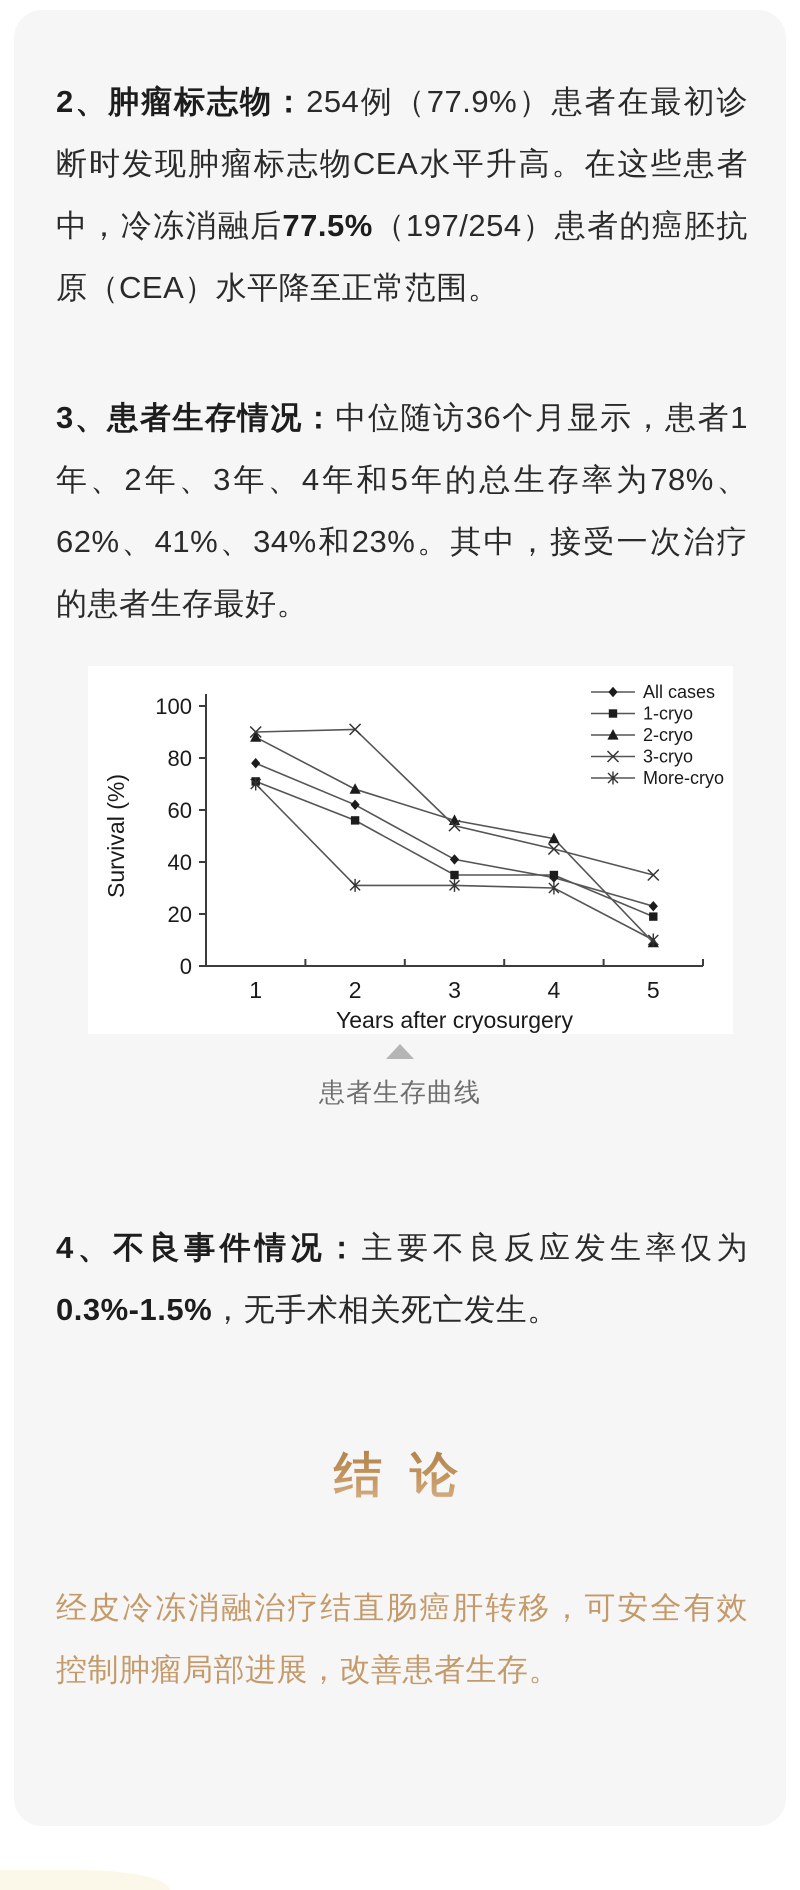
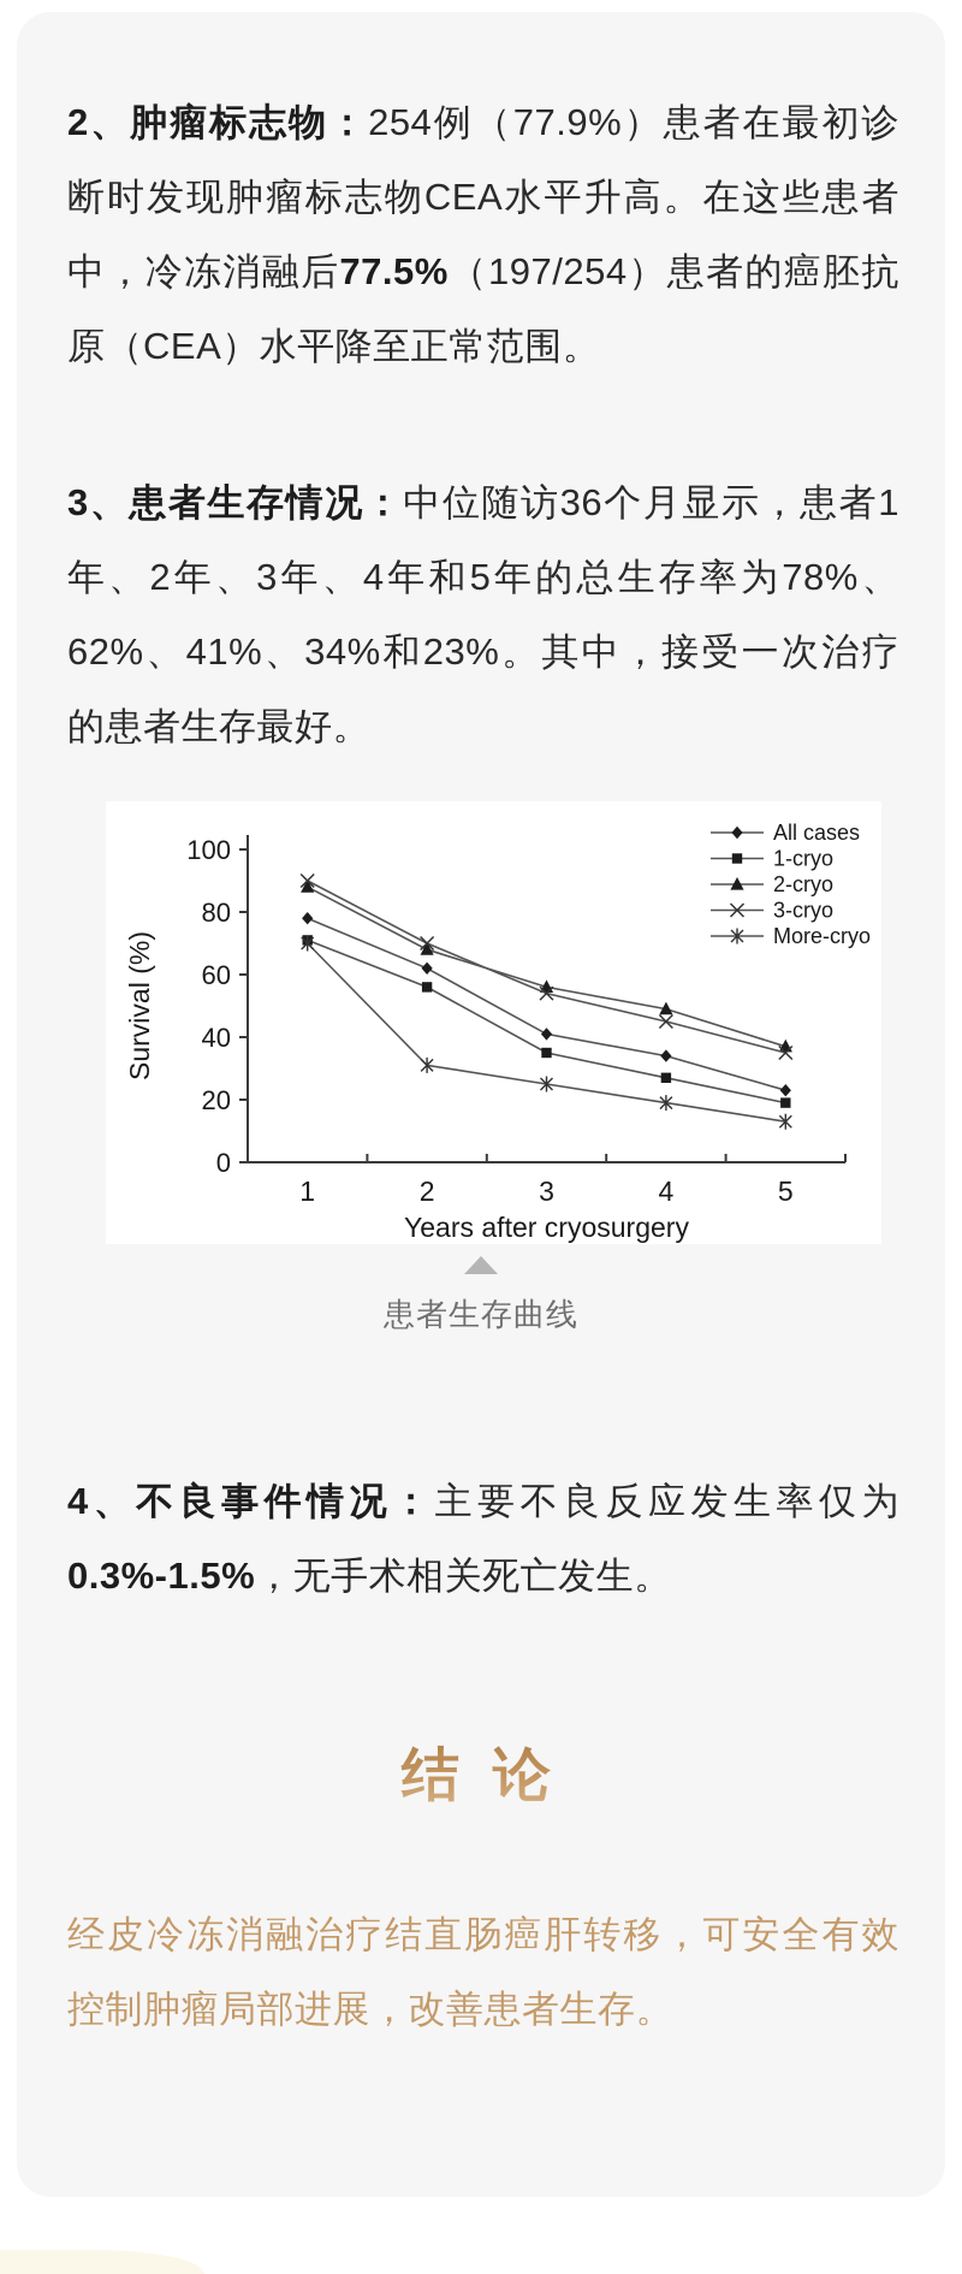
3-cryo/2: 91 -> 70
More-cryo/3: 31 -> 25
1-cryo/4: 35 -> 27
More-cryo/4: 30 -> 19
2-cryo/5: 9 -> 37
More-cryo/5: 10 -> 13
